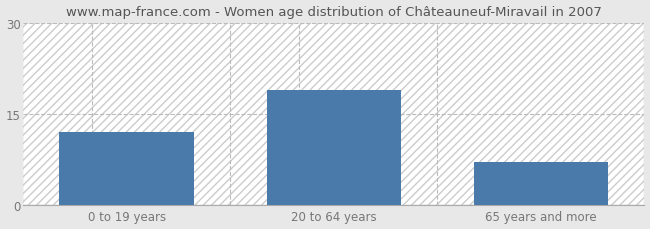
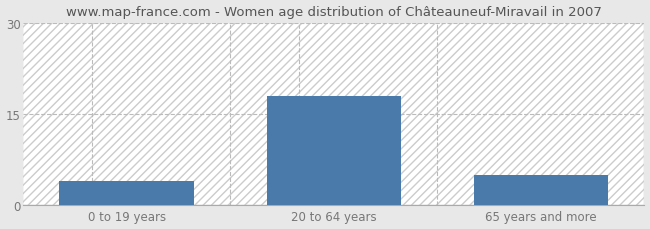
0 to 19 years: 12 -> 4
20 to 64 years: 19 -> 18
65 years and more: 7 -> 5
